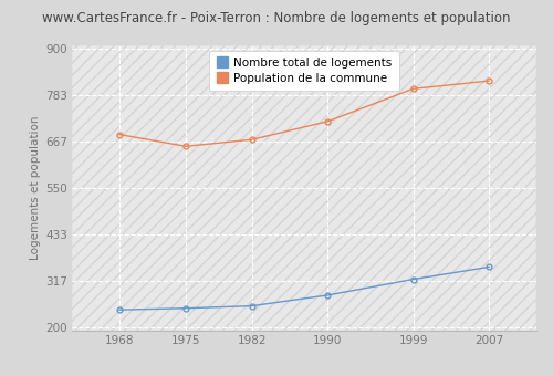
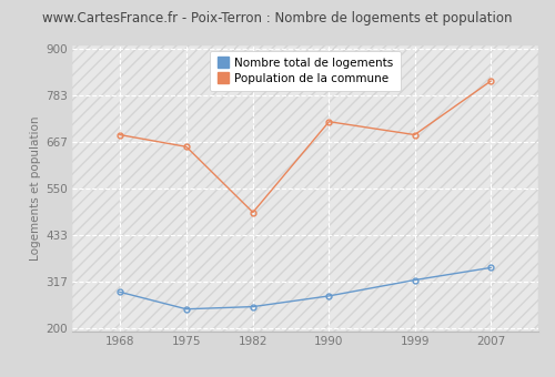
Nombre total de logements/1968: 243 -> 290
Population de la commune/1982: 672 -> 490
Population de la commune/1999: 800 -> 685
